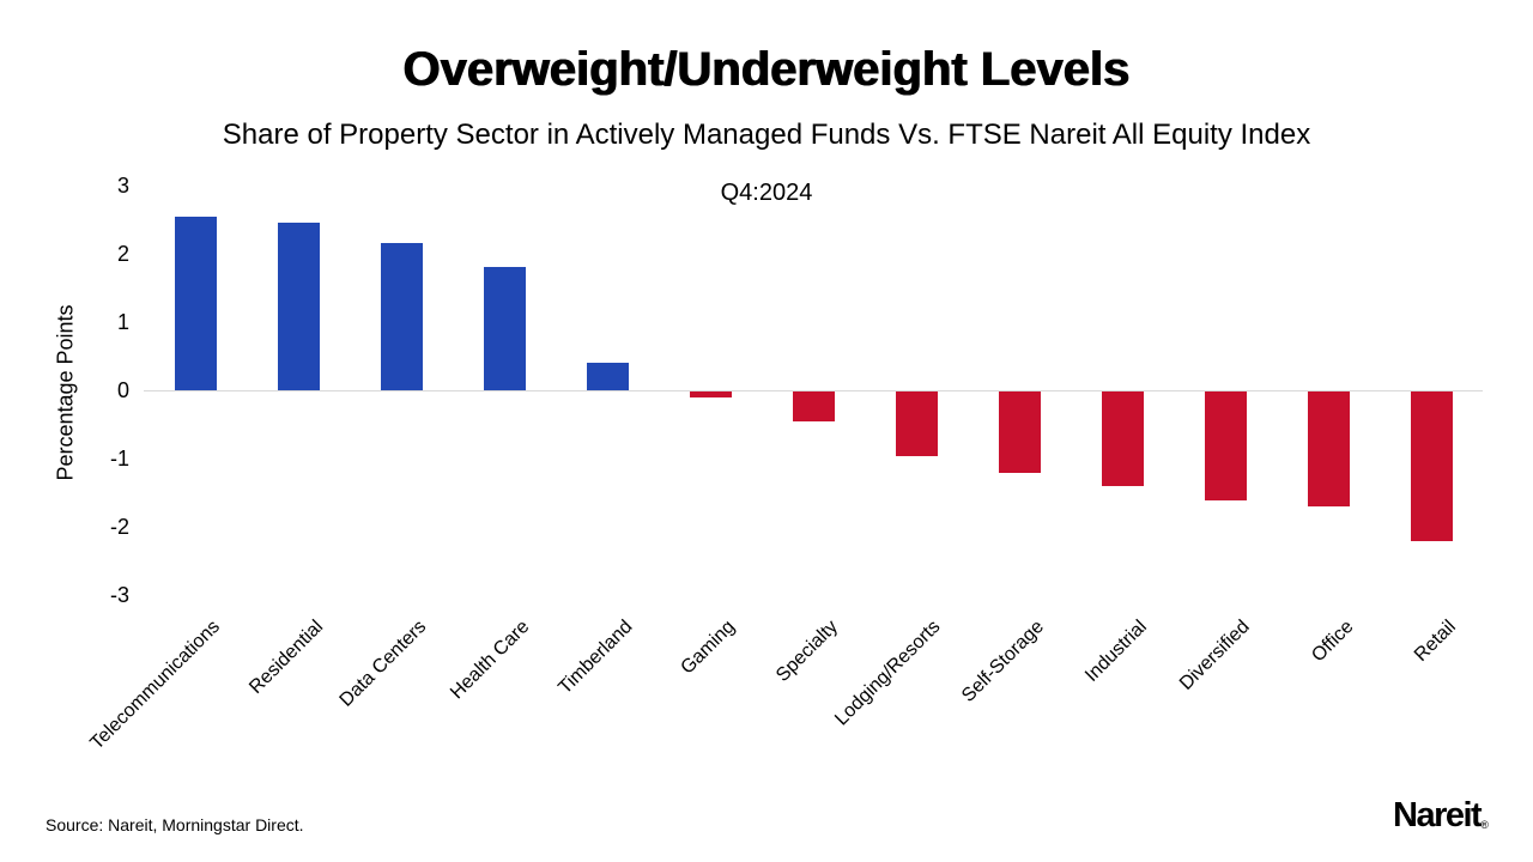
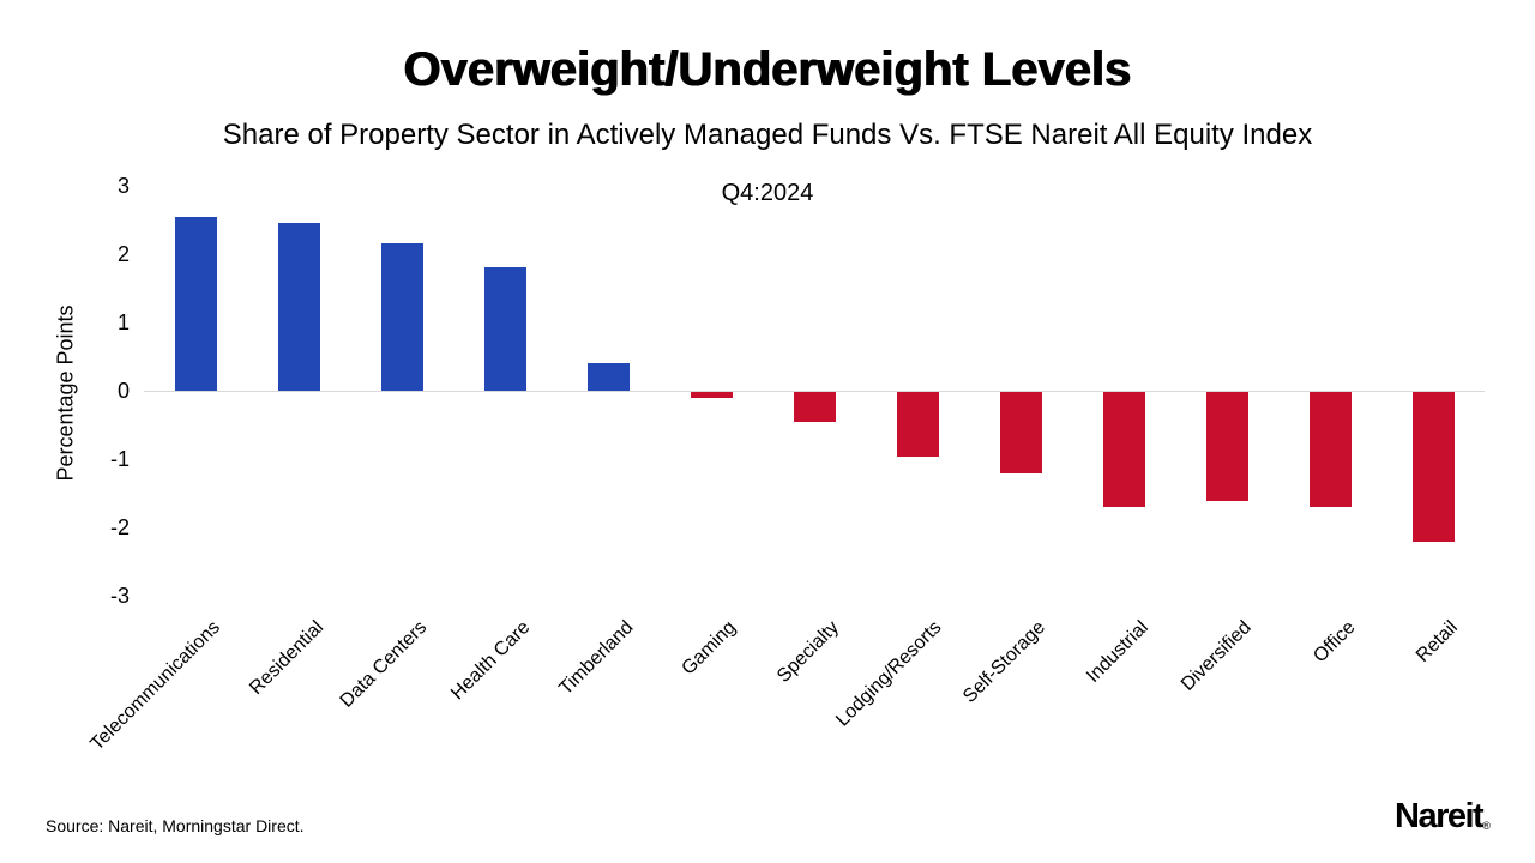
Industrial: -1.4 -> -1.7
